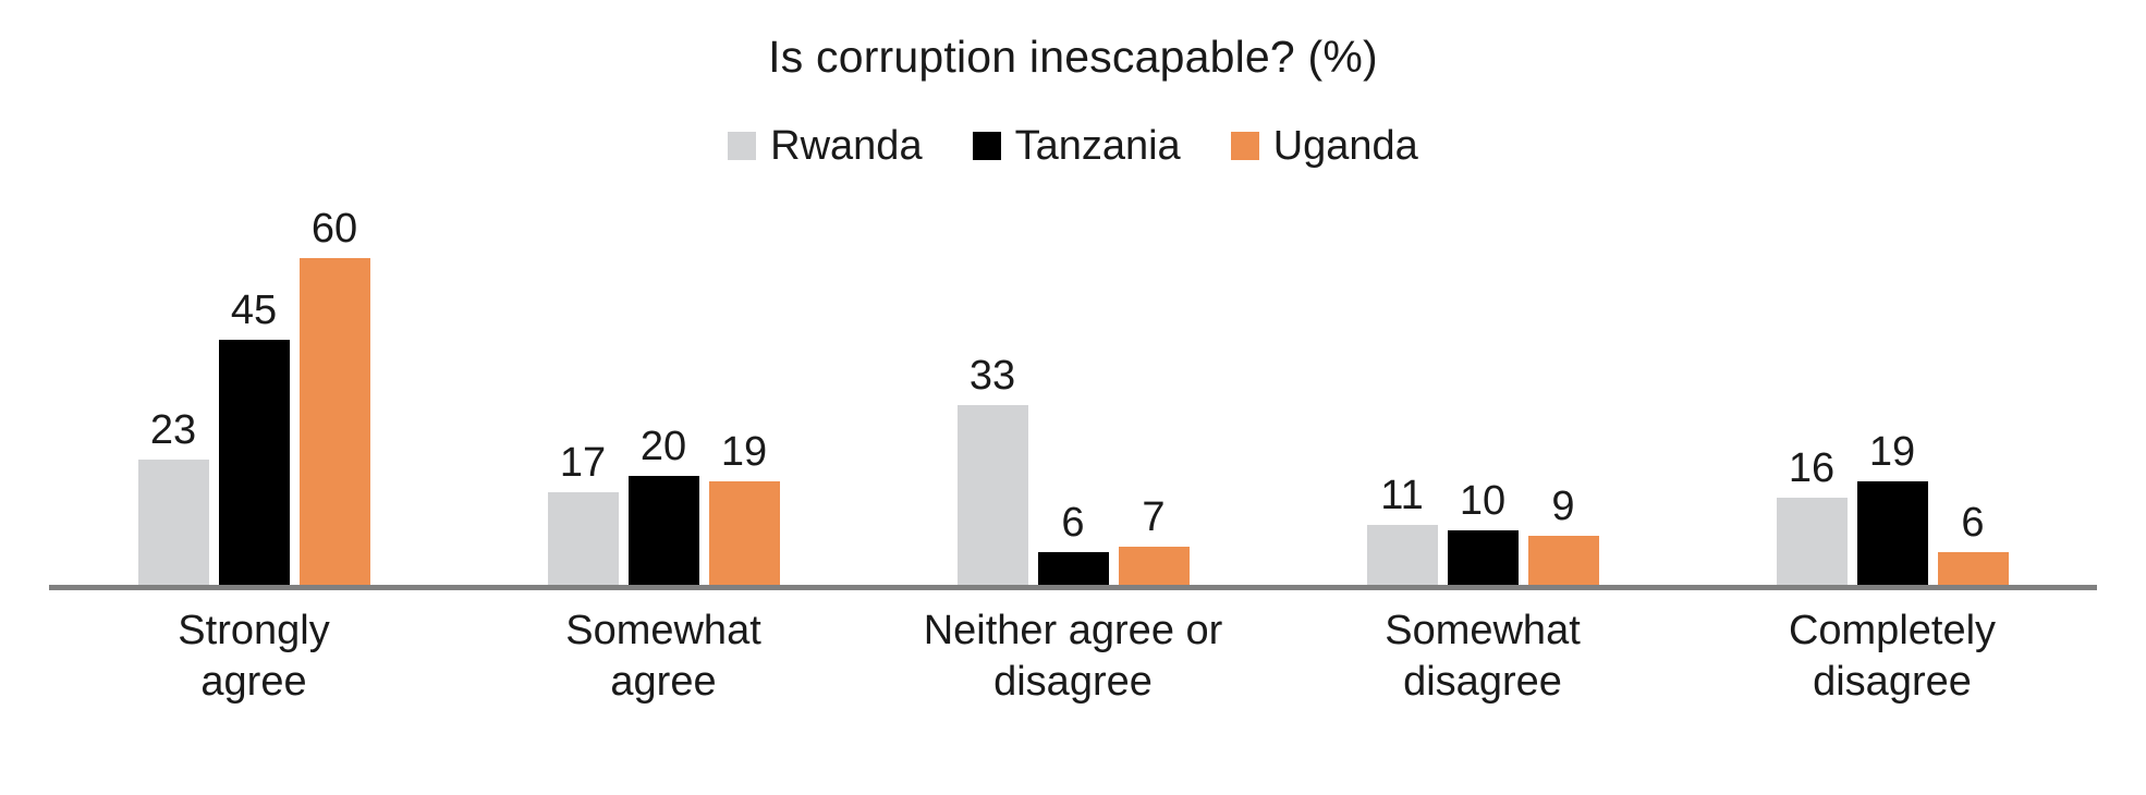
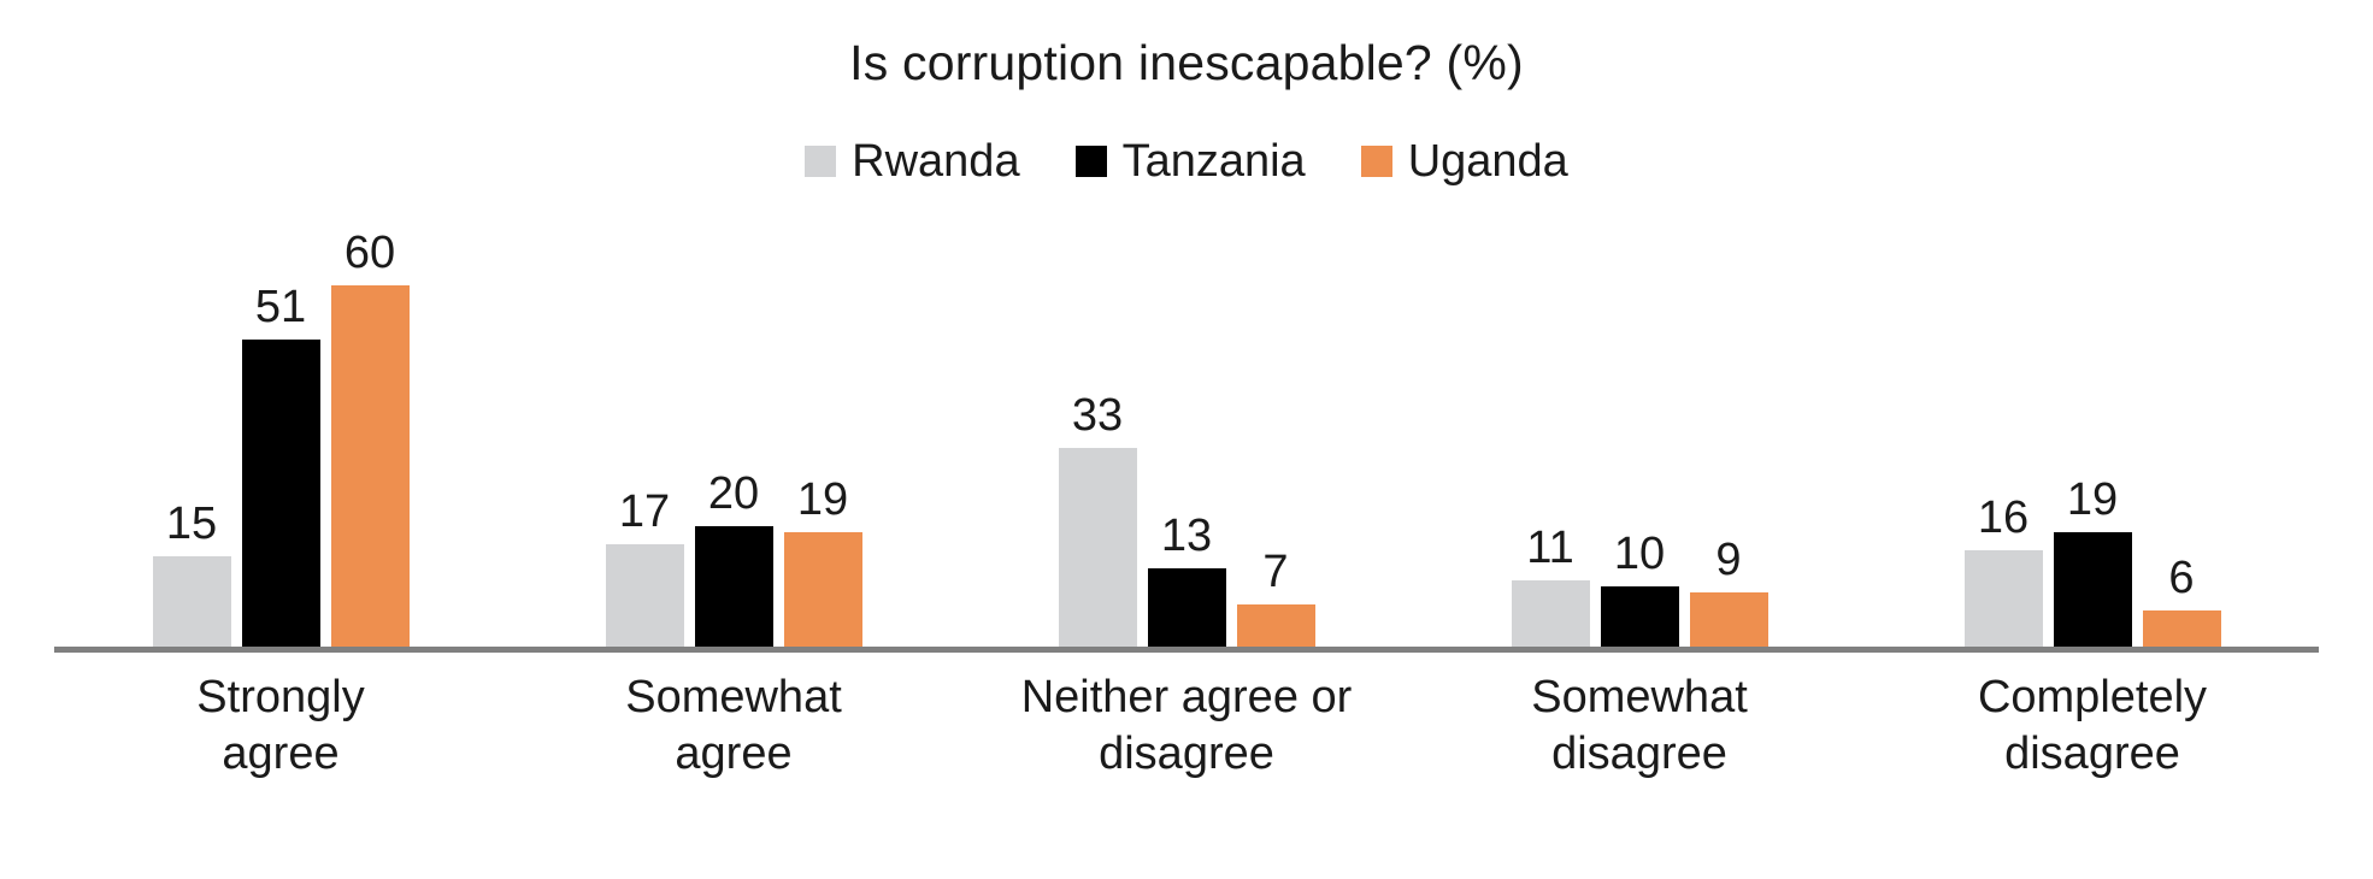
Rwanda/Strongly agree: 23 -> 15
Tanzania/Strongly agree: 45 -> 51
Tanzania/Neither agree or disagree: 6 -> 13
